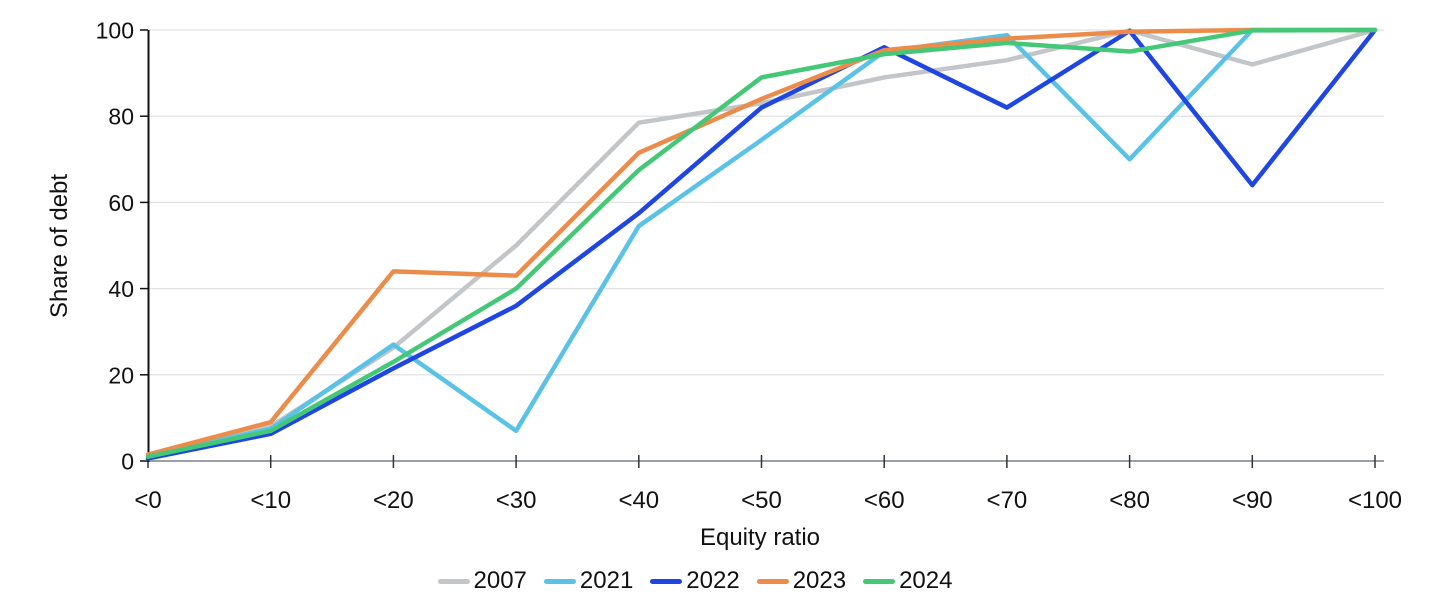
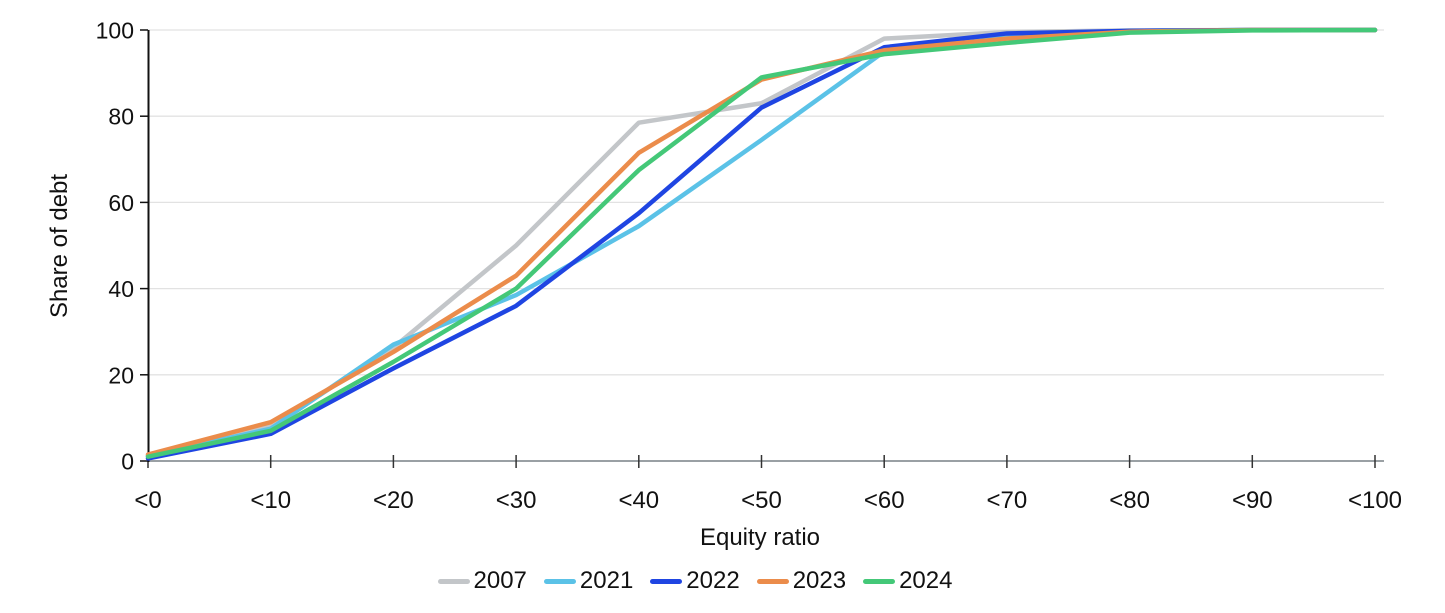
2023/<20: 44 -> 25
2021/<30: 7 -> 38
2023/<50: 84 -> 88
2007/<60: 89 -> 98
2007/<70: 93 -> 100
2022/<70: 82 -> 99
2021/<80: 70 -> 100
2024/<80: 95 -> 99
2007/<90: 92 -> 100
2022/<90: 64 -> 100
